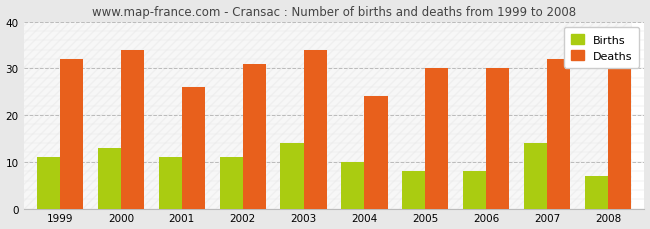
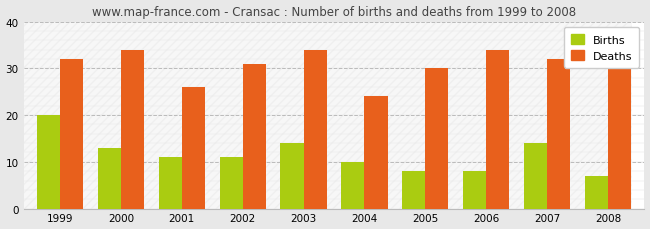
Births/1999: 11 -> 20
Deaths/2006: 30 -> 34
